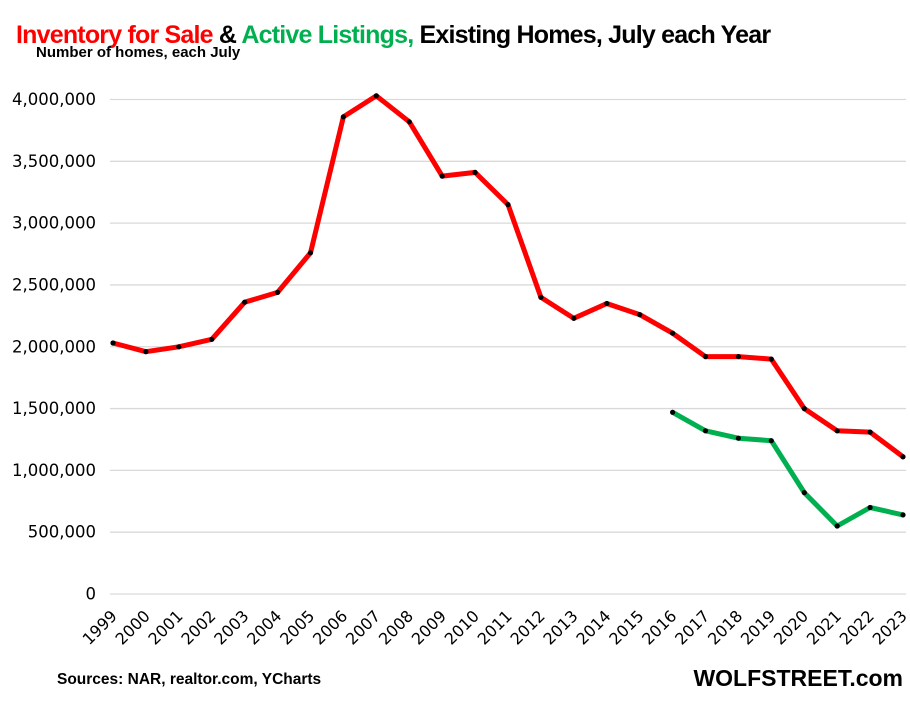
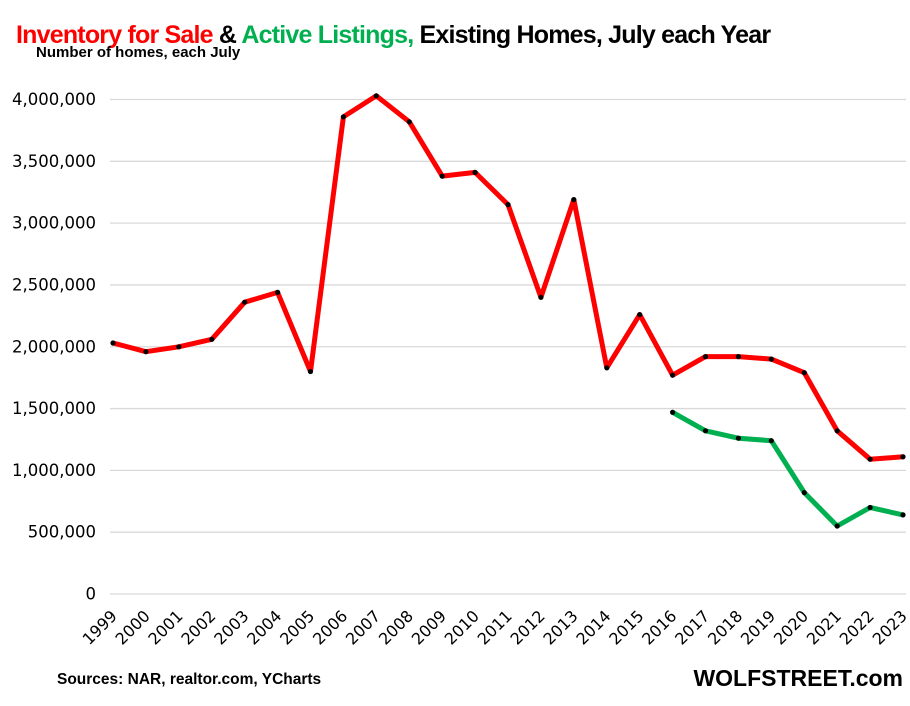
Inventory for Sale/2005: 2760000 -> 1800000
Inventory for Sale/2013: 2230000 -> 3190000
Inventory for Sale/2014: 2350000 -> 1830000
Inventory for Sale/2016: 2110000 -> 1770000
Inventory for Sale/2020: 1500000 -> 1790000
Inventory for Sale/2022: 1310000 -> 1090000
